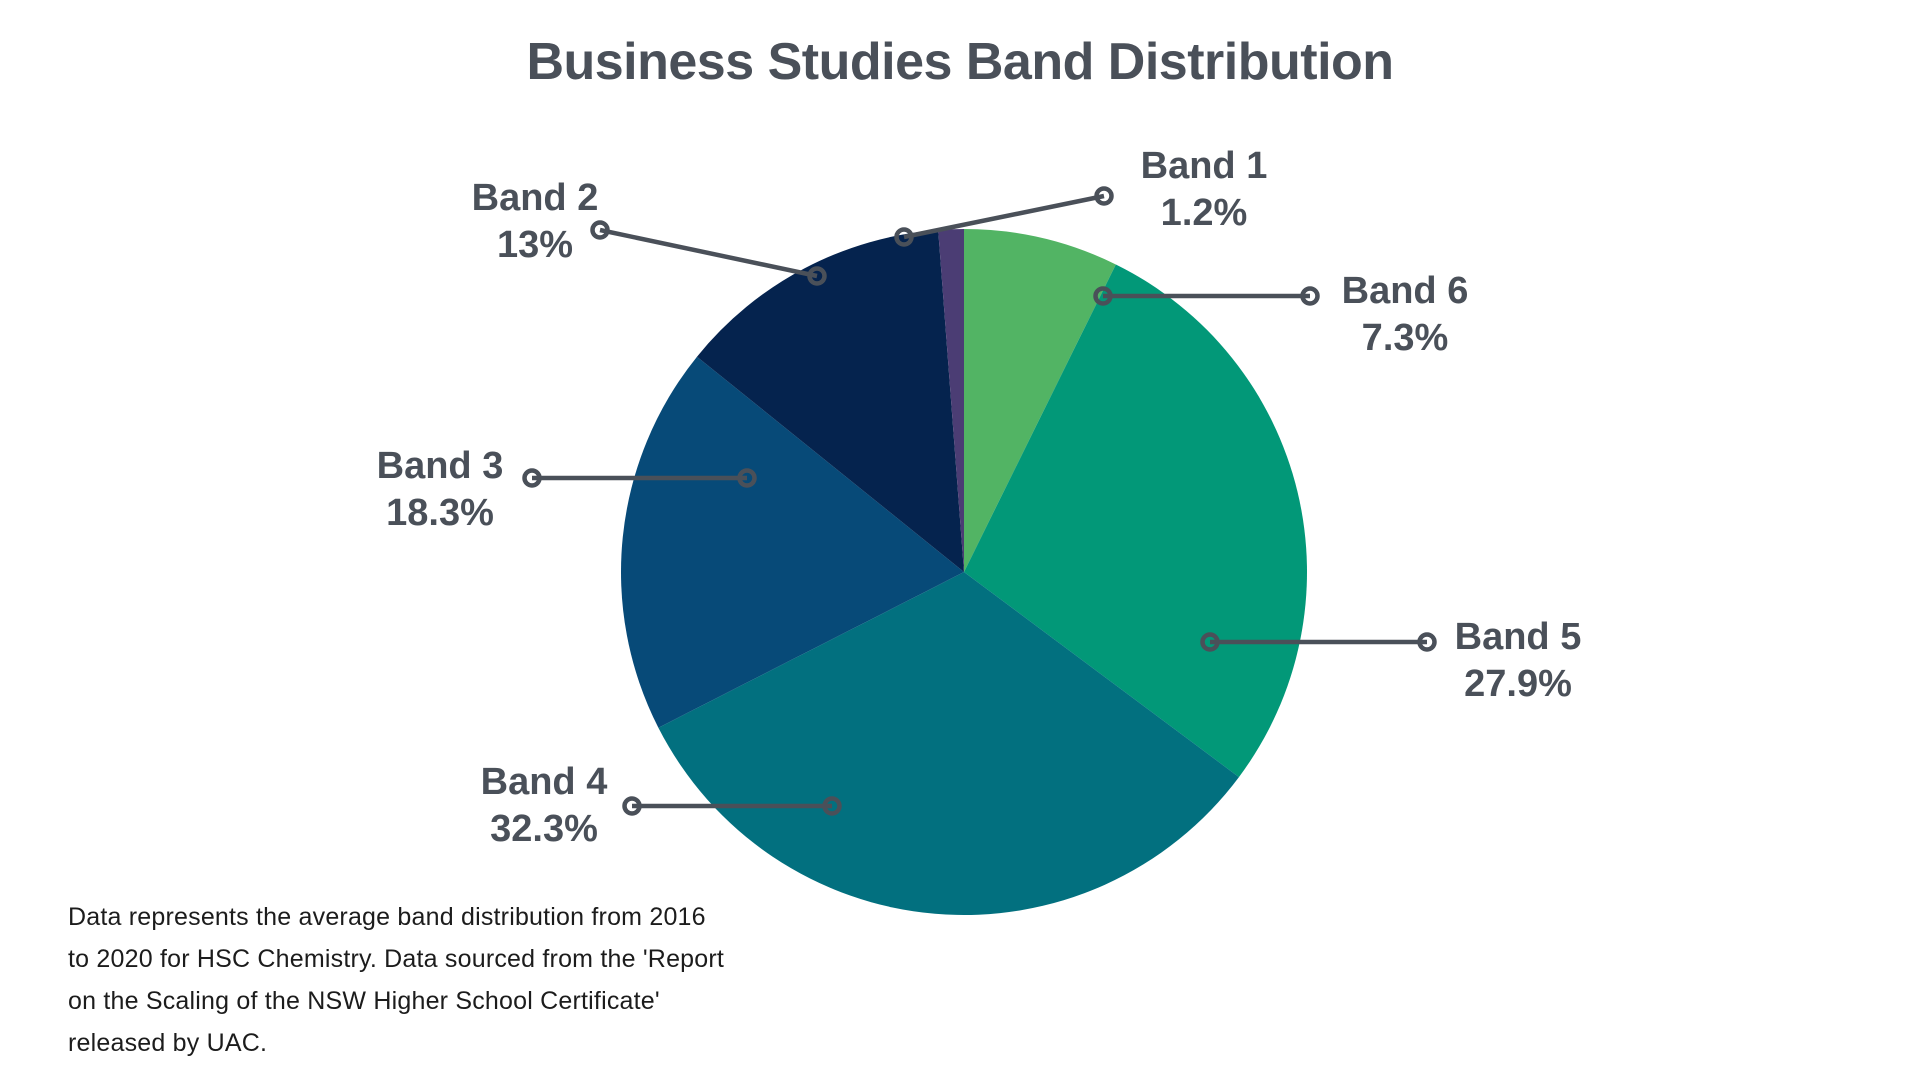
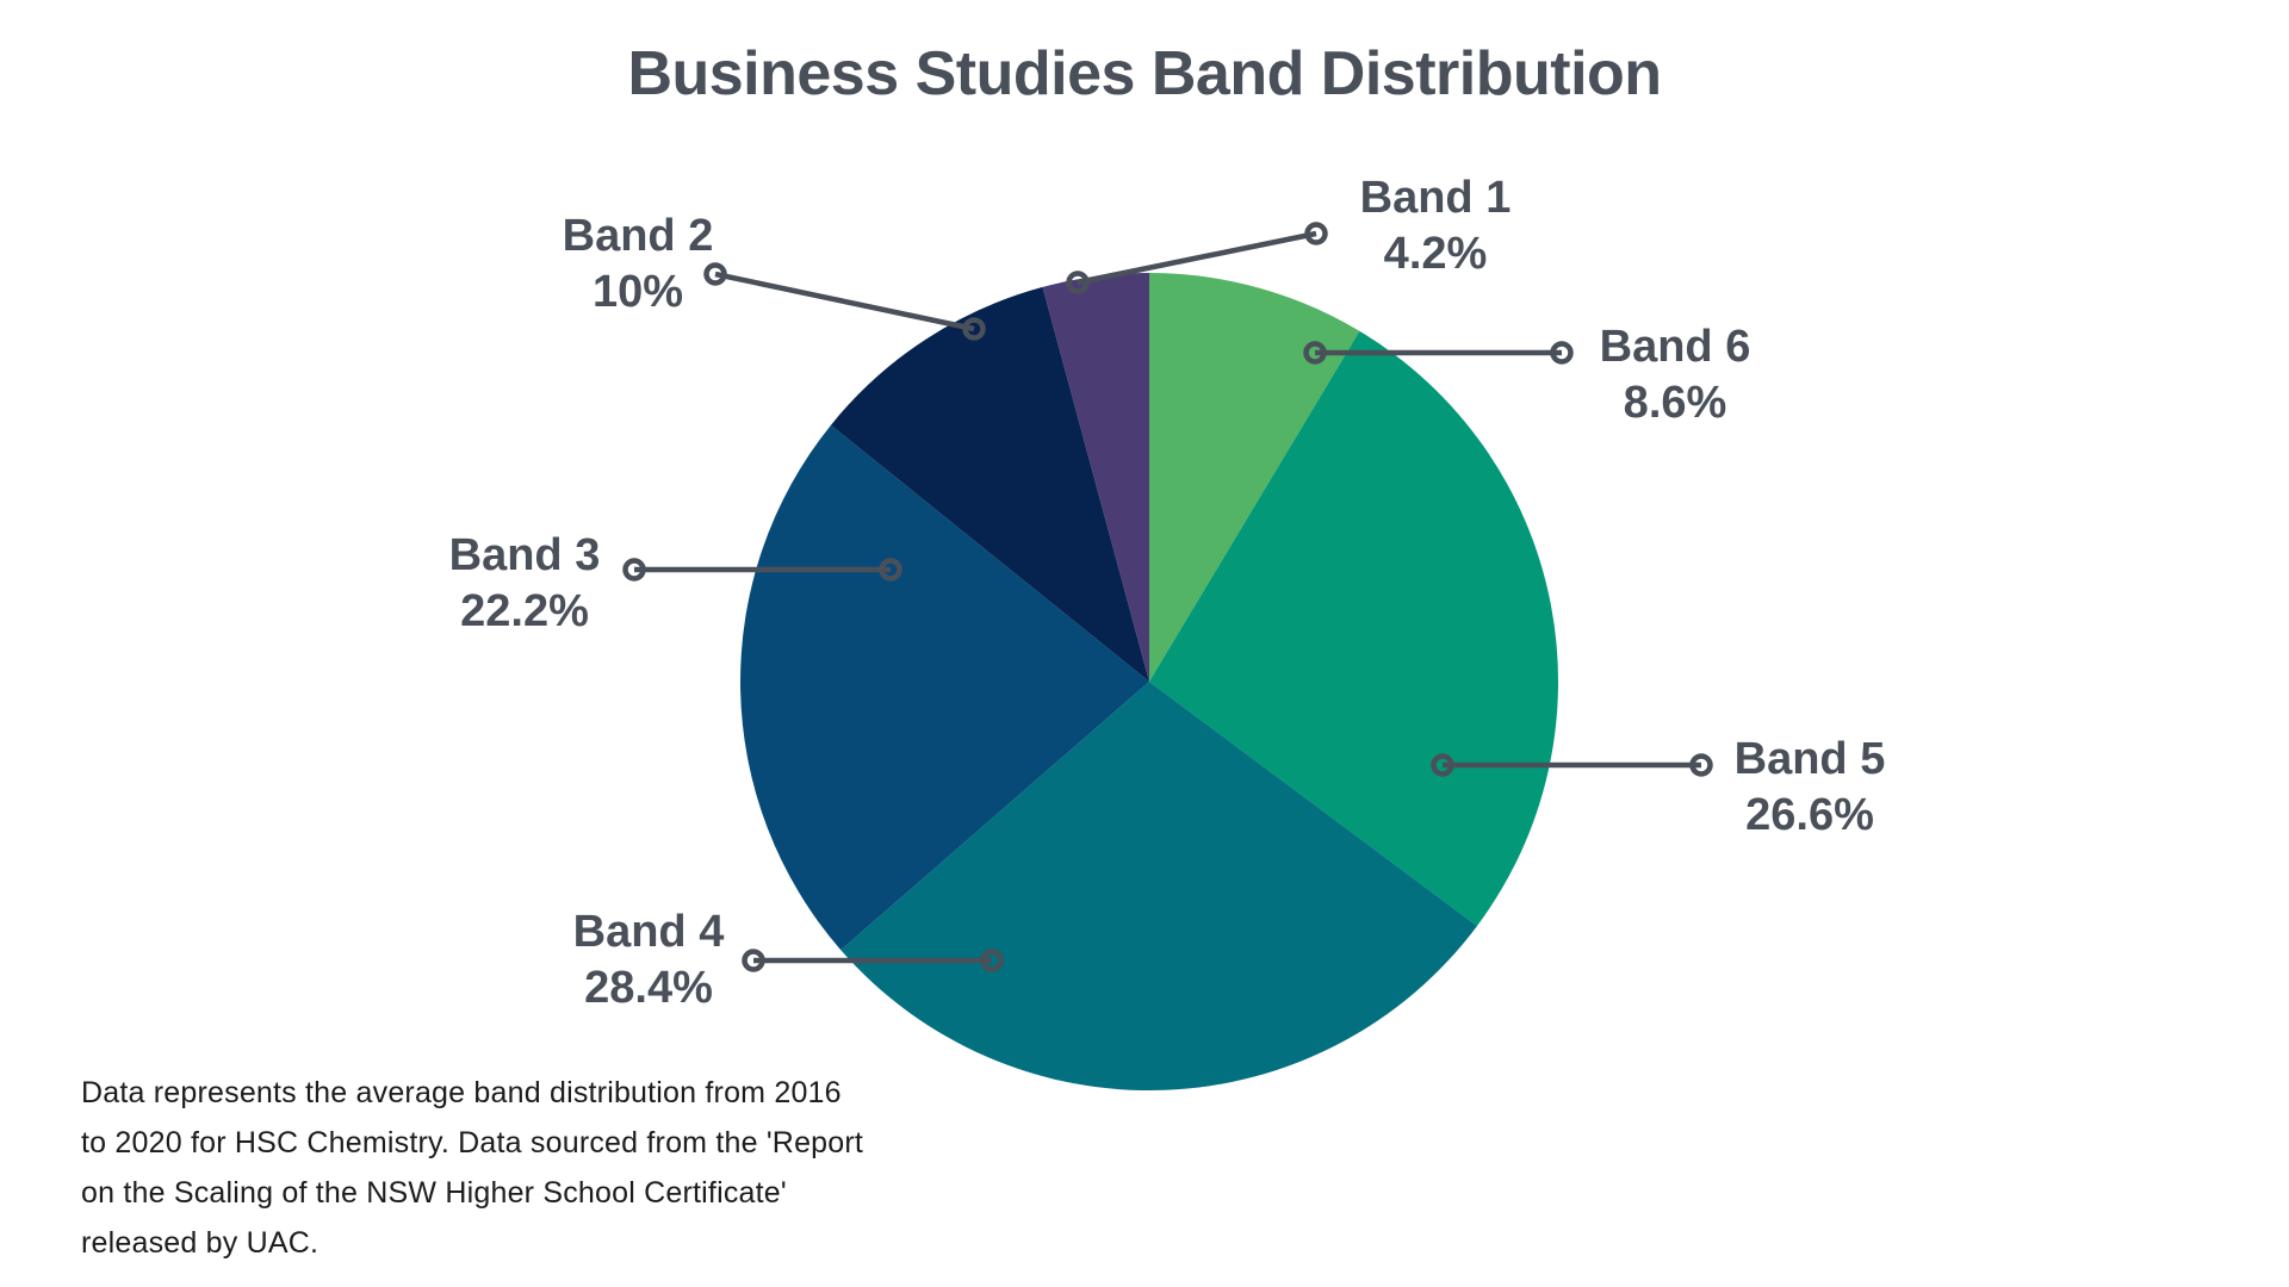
Band 6: 7.3% -> 8.6%
Band 5: 27.9% -> 26.6%
Band 4: 32.3% -> 28.4%
Band 3: 18.3% -> 22.2%
Band 2: 13% -> 10%
Band 1: 1.2% -> 4.2%
